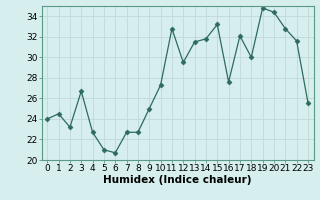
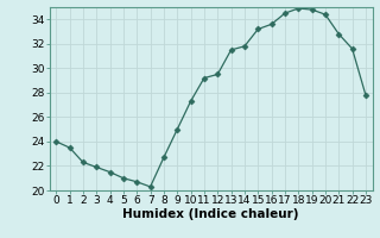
1: 24.5 -> 23.5
2: 23.2 -> 22.3
3: 26.7 -> 21.9
4: 22.7 -> 21.5
7: 22.7 -> 20.3
11: 32.8 -> 29.2
16: 27.6 -> 33.6
17: 32.1 -> 34.5
18: 30.0 -> 34.9
23: 25.6 -> 27.8
